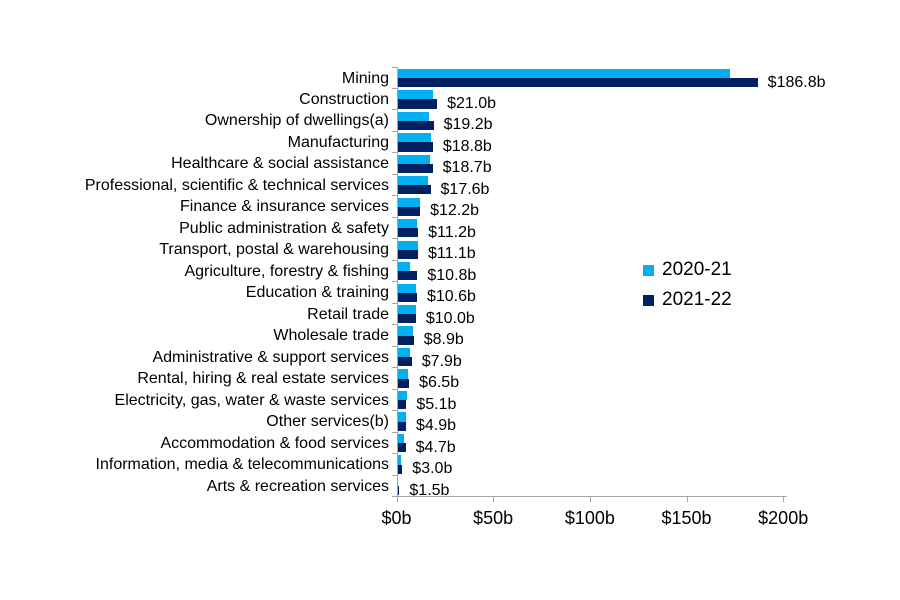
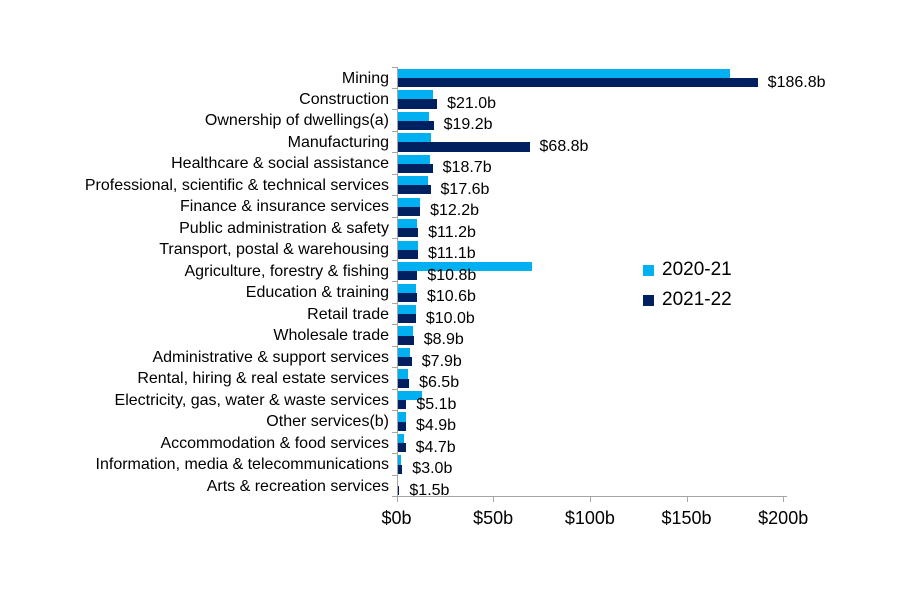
2021-22/Manufacturing: $18.8b -> $68.8b
2020-21/Agriculture, forestry & fishing: $7b -> $70b
2020-21/Electricity, gas, water & waste services: $6b -> $13b
